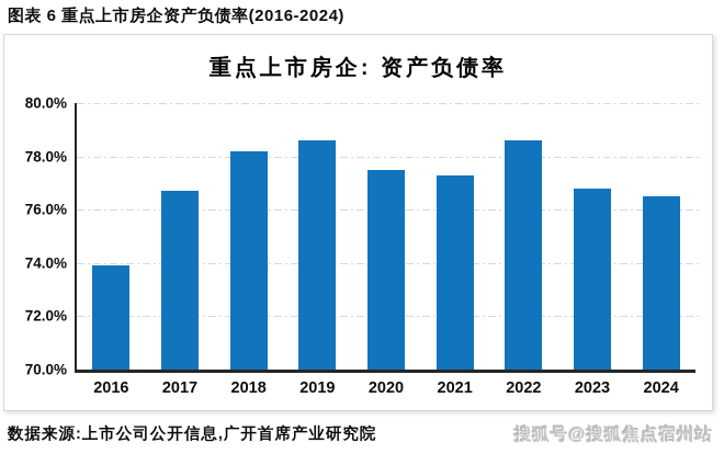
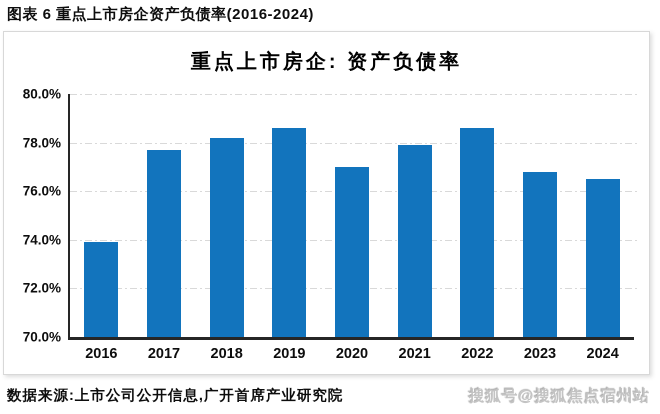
2017: 76.7% -> 77.7%
2020: 77.5% -> 77.0%
2021: 77.3% -> 77.9%
